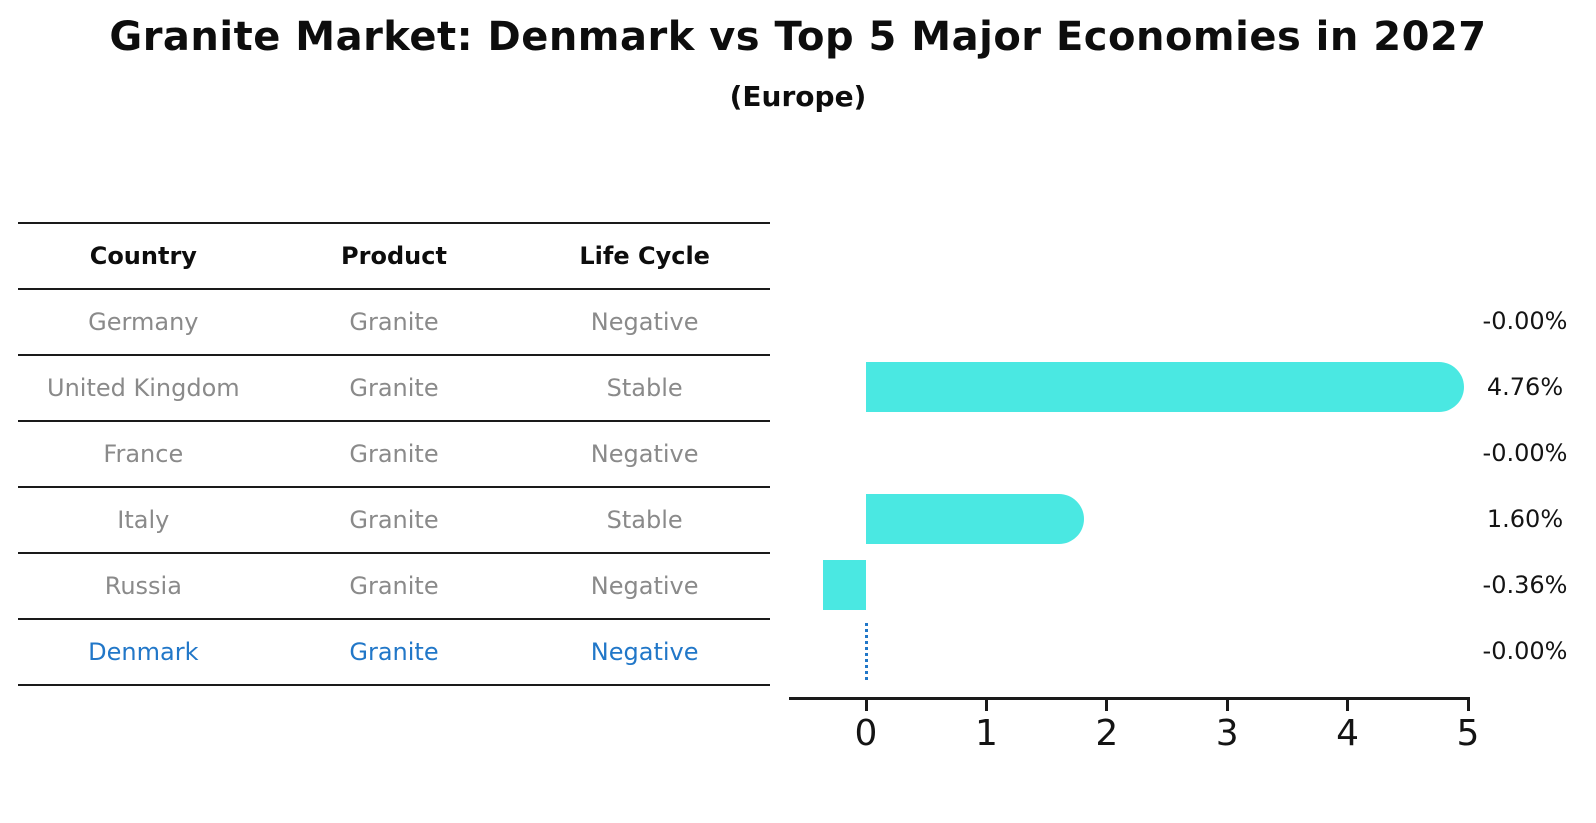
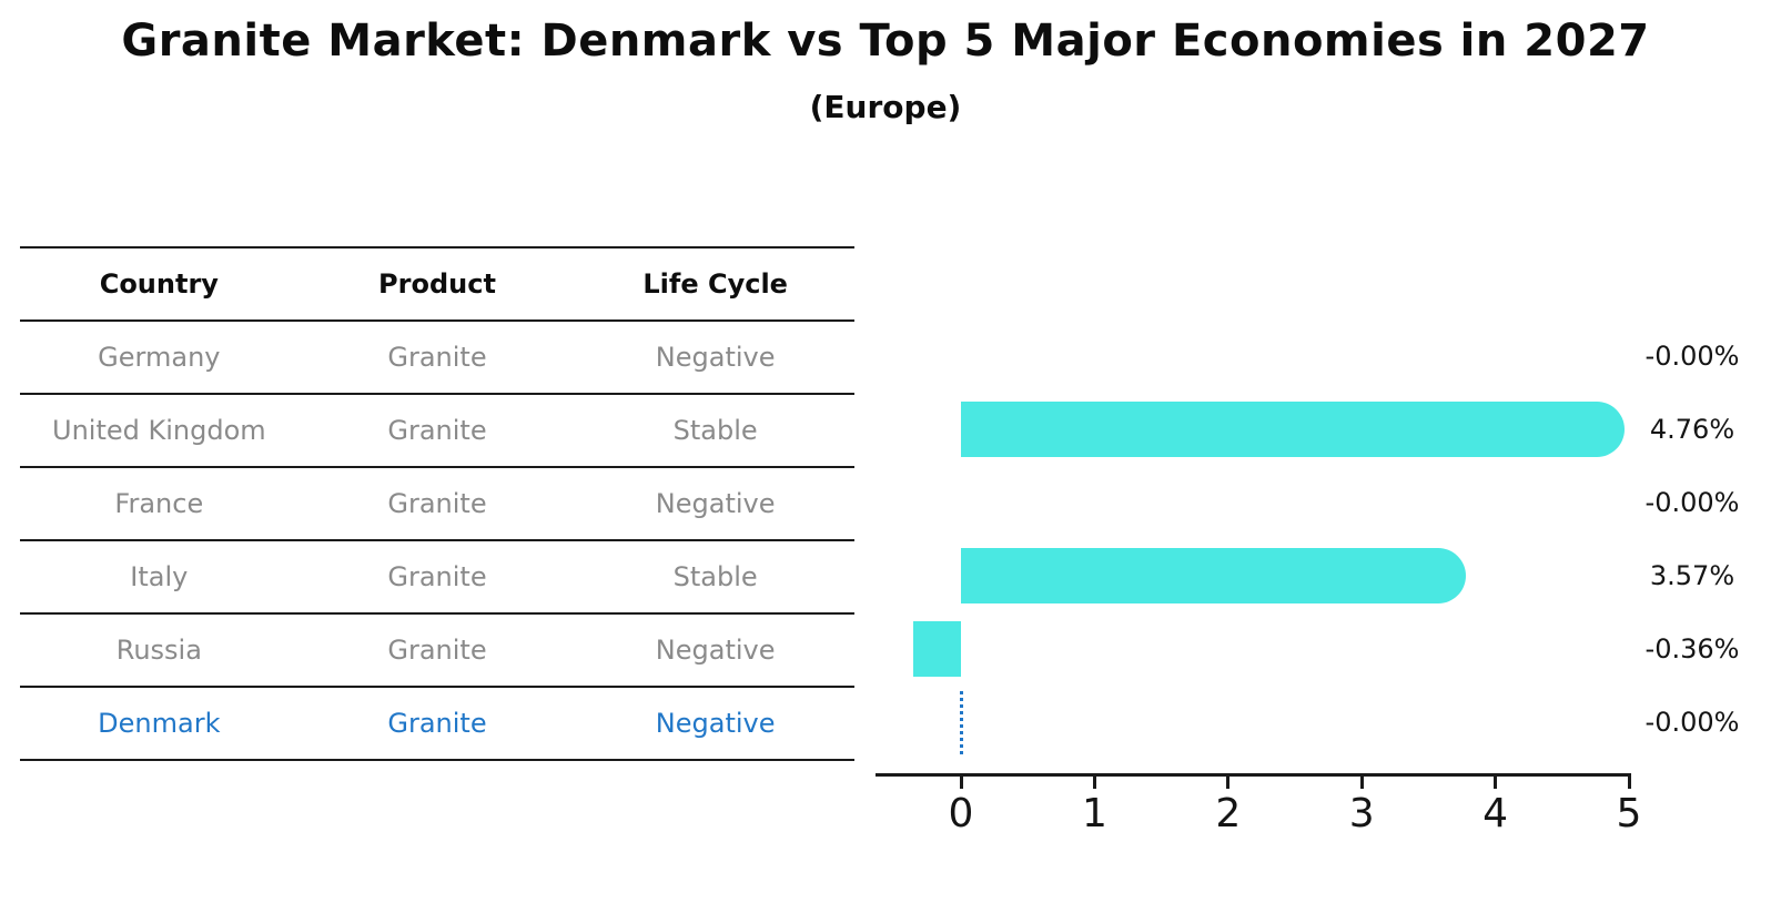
Italy: 1.60% -> 3.57%
